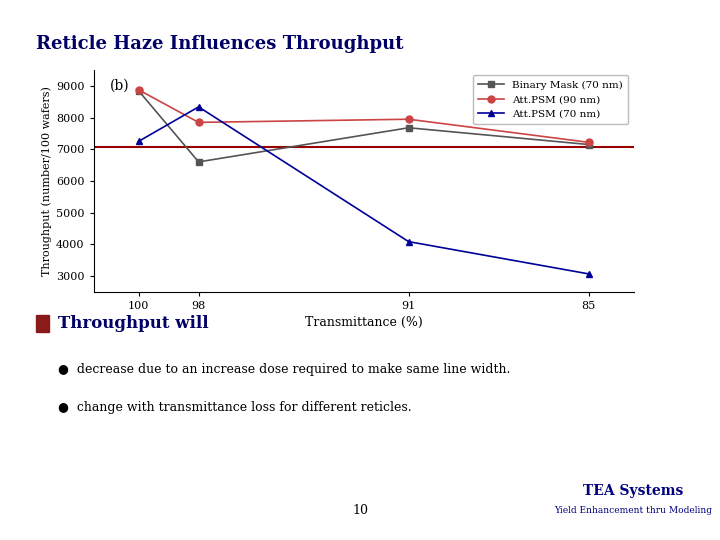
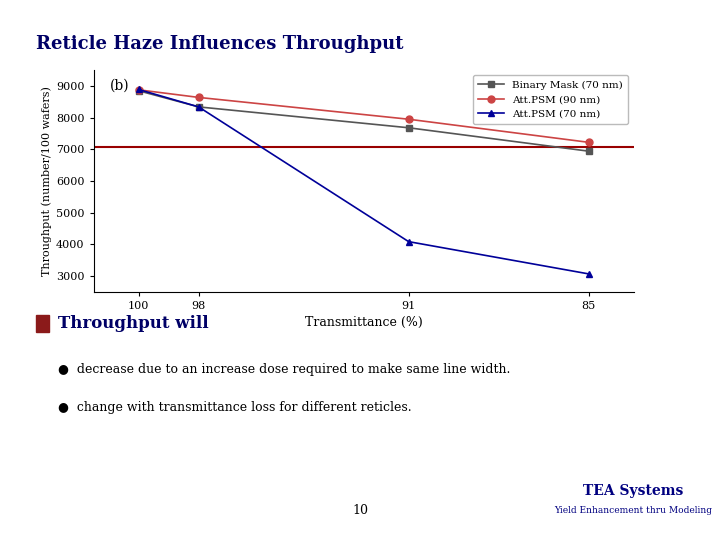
Att.PSM (70 nm)/100: 7250 -> 8890
Binary Mask (70 nm)/98: 6600 -> 8340
Att.PSM (90 nm)/98: 7850 -> 8640
Binary Mask (70 nm)/85: 7150 -> 6940
